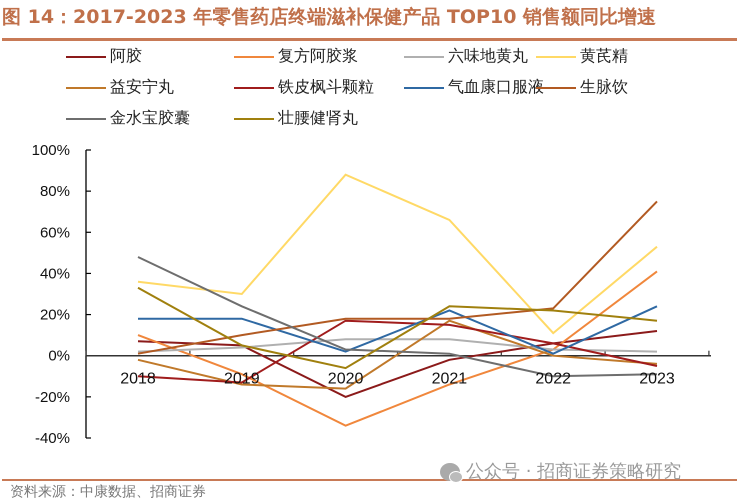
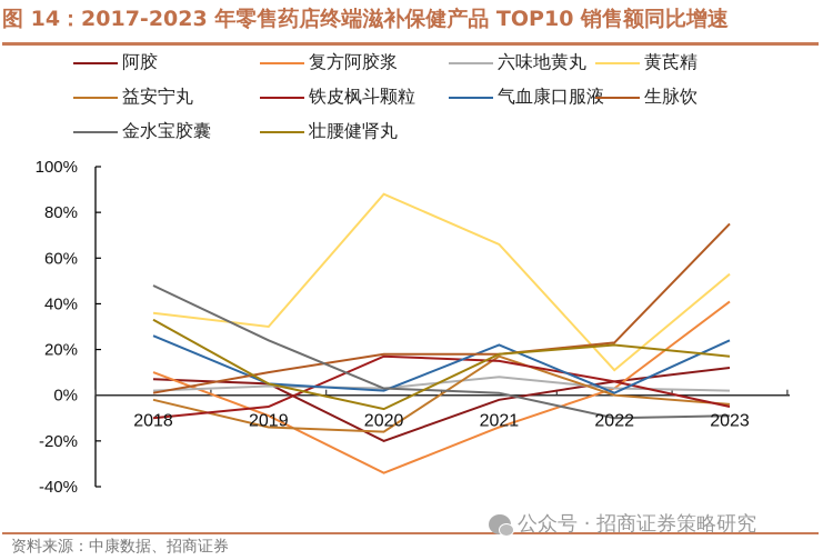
气血康口服液/2018: 18% -> 26%
铁皮枫斗颗粒/2019: -13% -> -5%
气血康口服液/2019: 18% -> 5%
六味地黄丸/2020: 8% -> 3%
壮腰健肾丸/2021: 24% -> 18%
